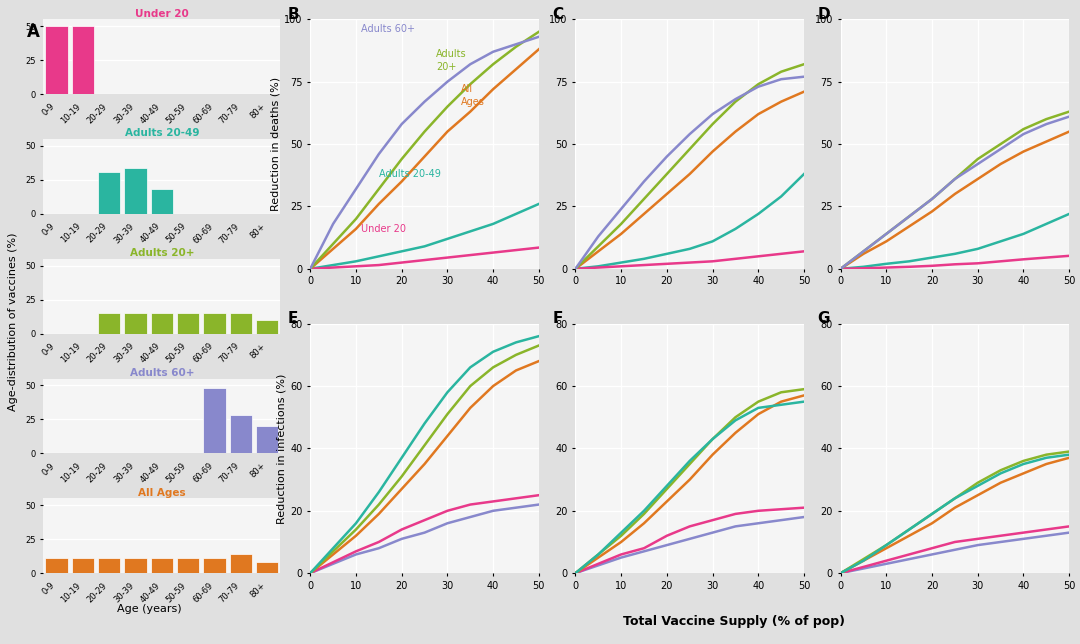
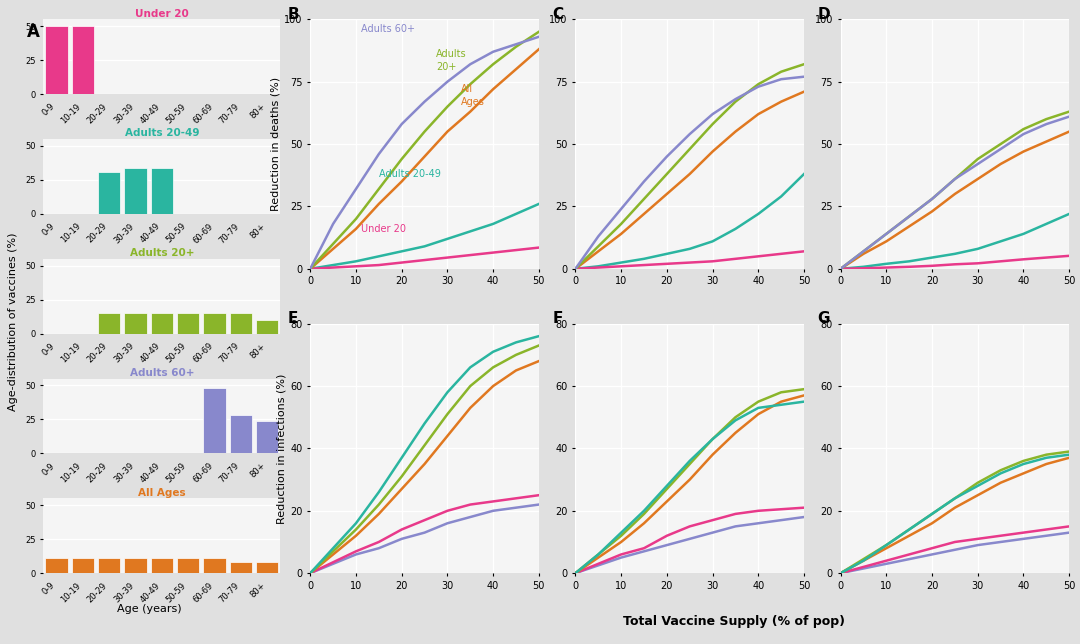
Adults 20-49/40-49: 18 -> 34
Adults 60+/80+: 20 -> 24
All Ages/70-79: 14 -> 8
